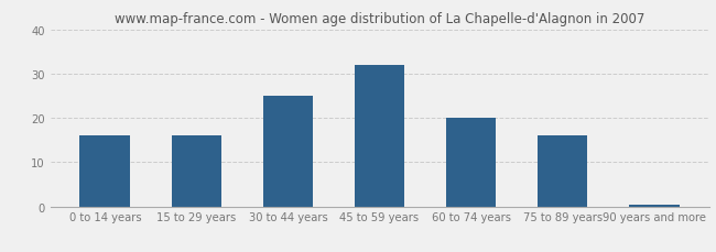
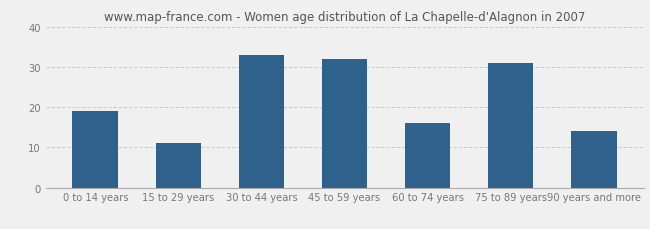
0 to 14 years: 16.0 -> 19.0
15 to 29 years: 16.0 -> 11.0
30 to 44 years: 25.0 -> 33.0
60 to 74 years: 20.0 -> 16.0
75 to 89 years: 16.0 -> 31.0
90 years and more: 0.5 -> 14.0
